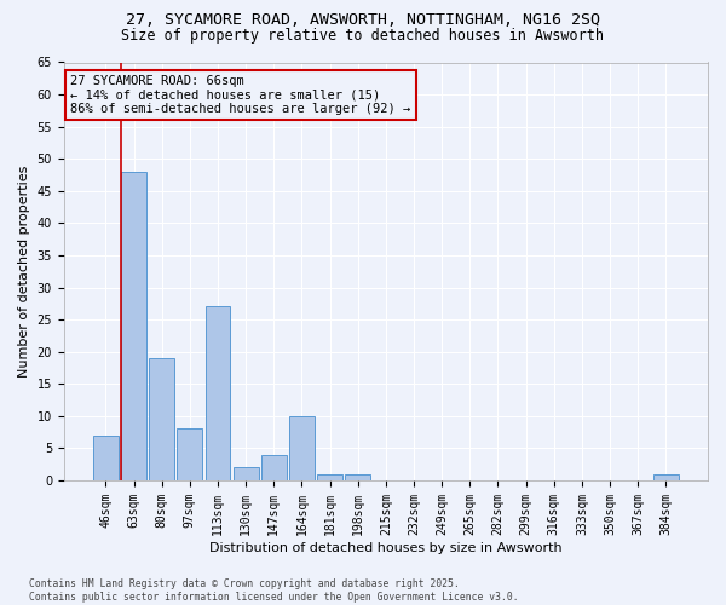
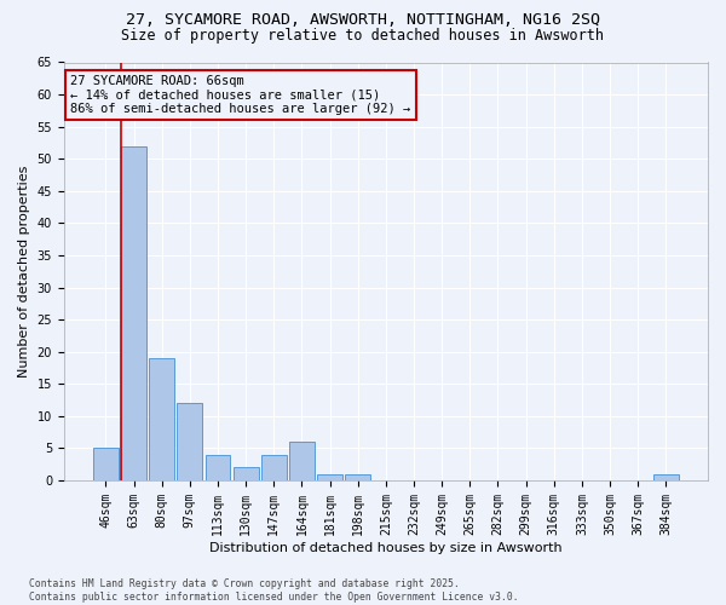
46sqm: 7 -> 5
63sqm: 48 -> 52
97sqm: 8 -> 12
113sqm: 27 -> 4
164sqm: 10 -> 6
